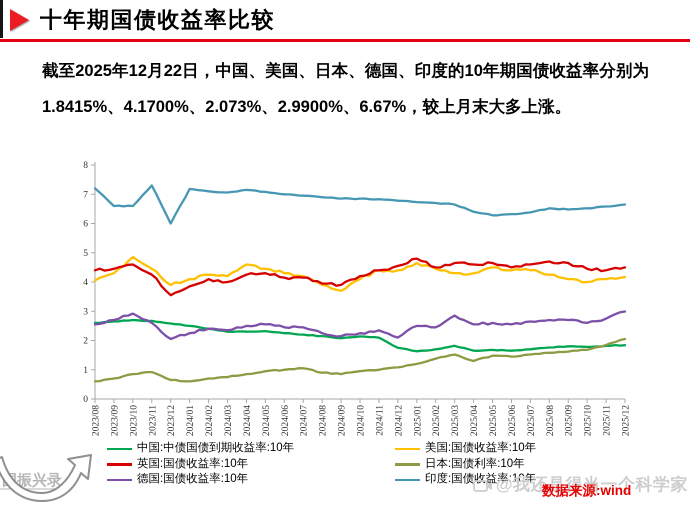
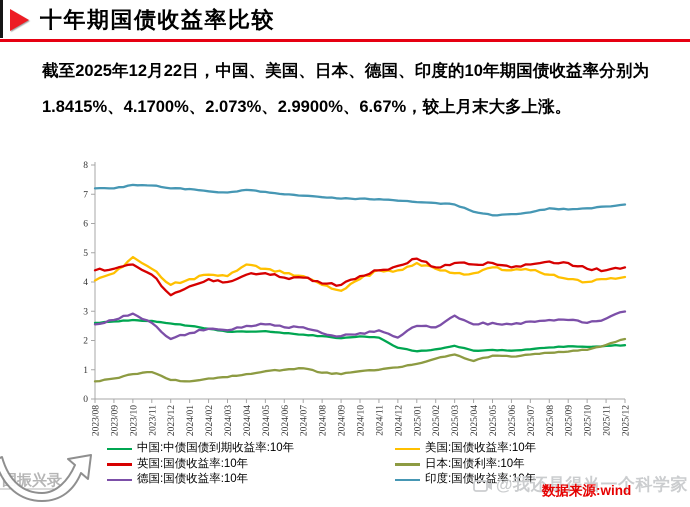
印度:国债收益率:10年/2023/09: 6.6 -> 7.2
印度:国债收益率:10年/2023/10: 6.6 -> 7.3
印度:国债收益率:10年/2023/12: 6.0 -> 7.2
